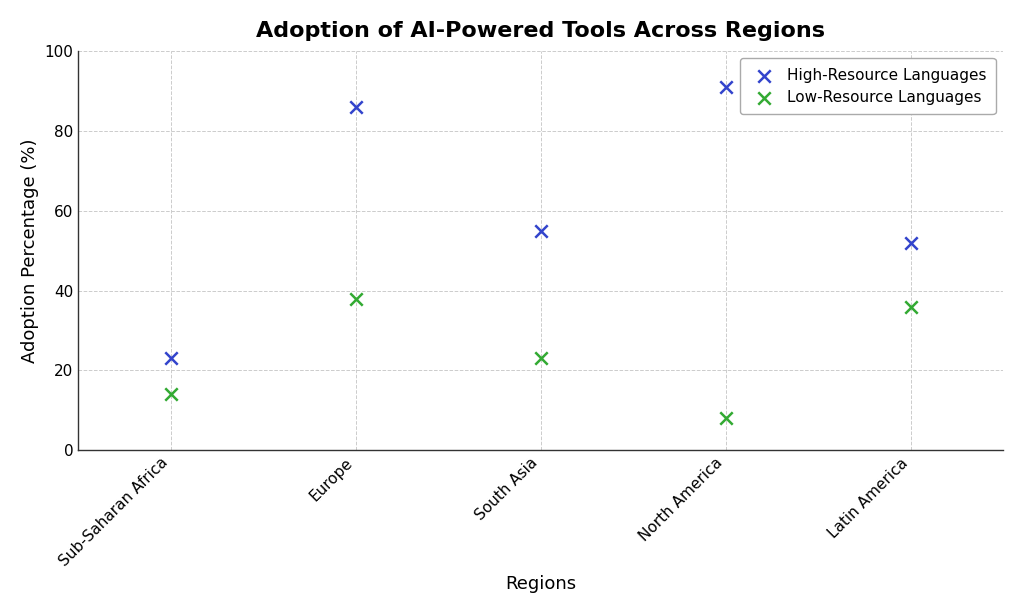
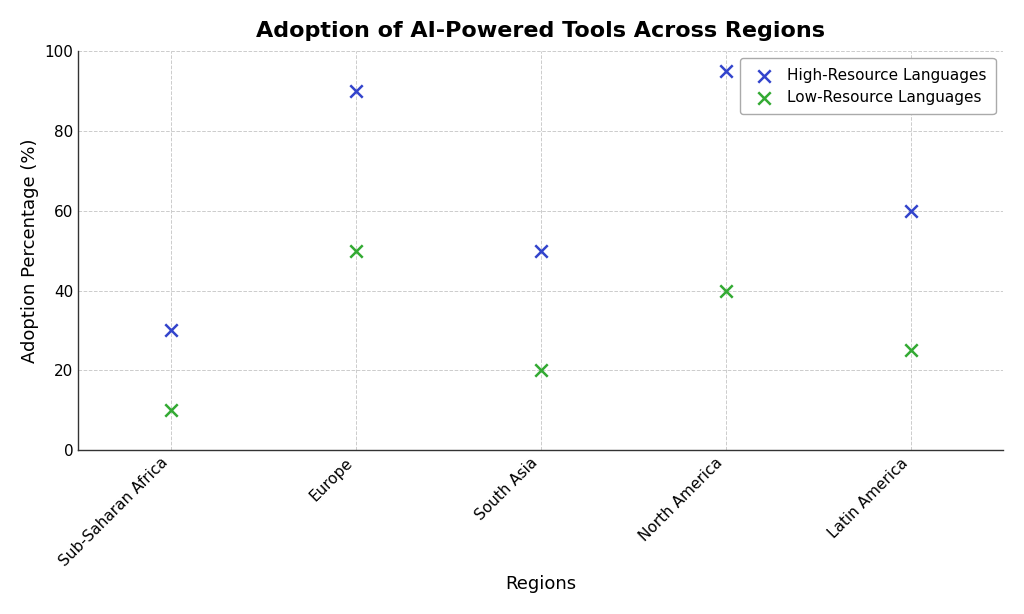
High-Resource Languages/Sub-Saharan Africa: 23 -> 30
Low-Resource Languages/Sub-Saharan Africa: 14 -> 10
High-Resource Languages/Europe: 86 -> 90
Low-Resource Languages/Europe: 38 -> 50
High-Resource Languages/South Asia: 55 -> 50
Low-Resource Languages/South Asia: 23 -> 20
High-Resource Languages/North America: 91 -> 95
Low-Resource Languages/North America: 8 -> 40
High-Resource Languages/Latin America: 52 -> 60
Low-Resource Languages/Latin America: 36 -> 25
